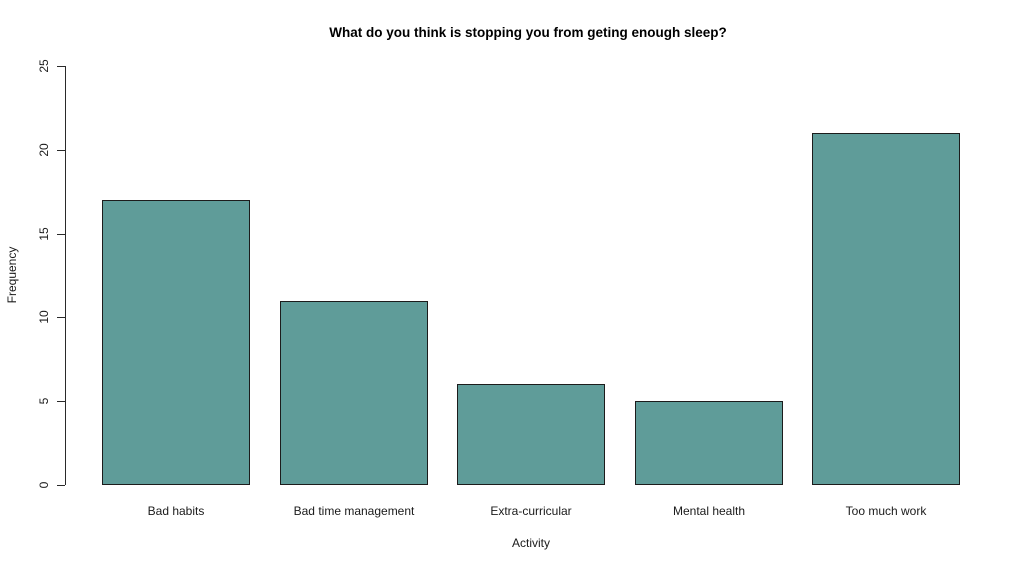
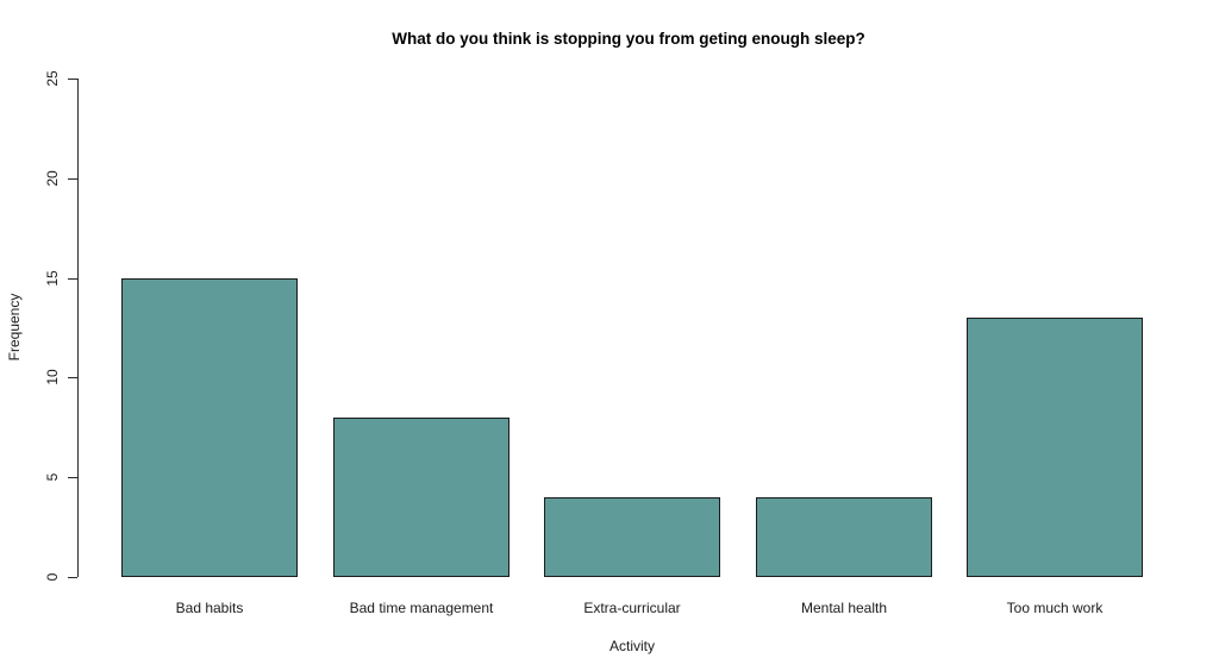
Bad habits: 17 -> 15
Bad time management: 11 -> 8
Extra-curricular: 6 -> 4
Mental health: 5 -> 4
Too much work: 21 -> 13
